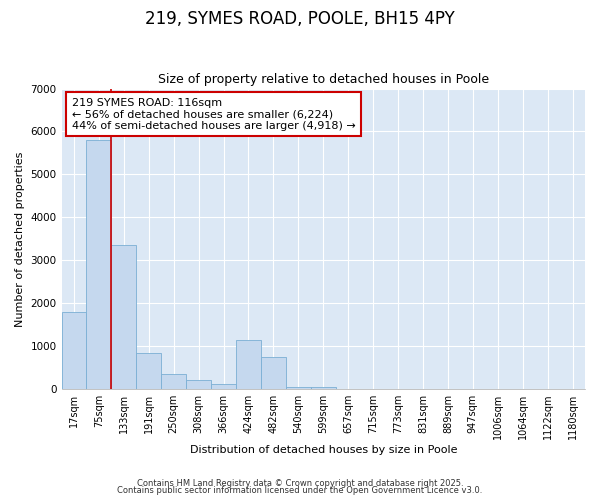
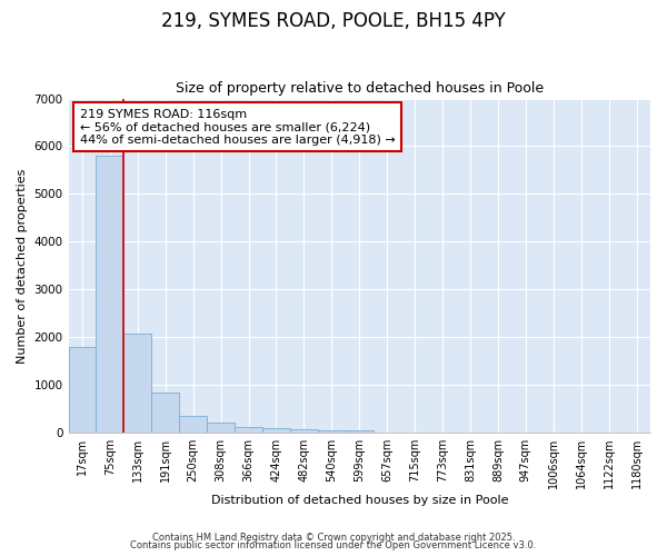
133sqm: 3350 -> 2080
424sqm: 1150 -> 90
482sqm: 750 -> 80
